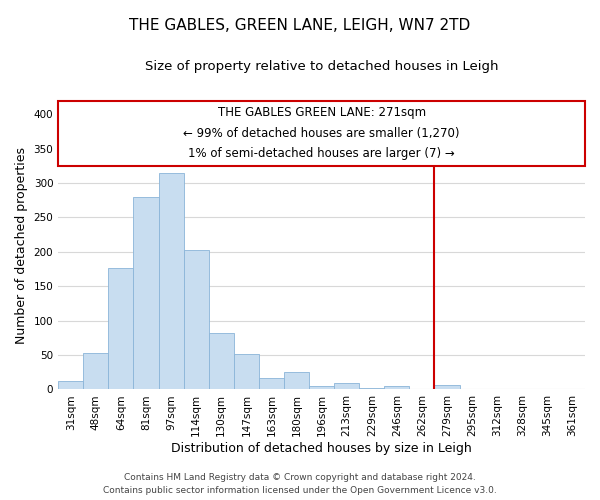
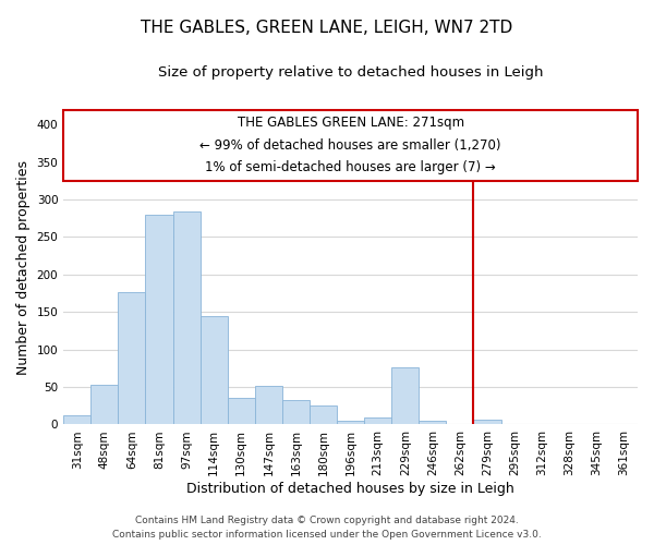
97sqm: 315 -> 284
114sqm: 203 -> 144
130sqm: 82 -> 36
163sqm: 16 -> 32
229sqm: 2 -> 76
